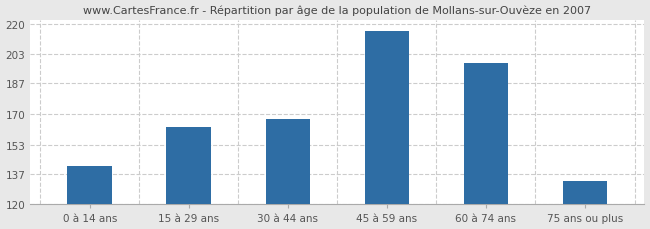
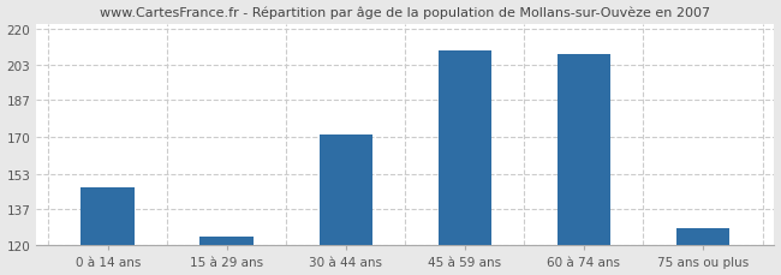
0 à 14 ans: 141 -> 147
15 à 29 ans: 163 -> 124
30 à 44 ans: 167 -> 171
45 à 59 ans: 216 -> 210
60 à 74 ans: 198 -> 208
75 ans ou plus: 133 -> 128
